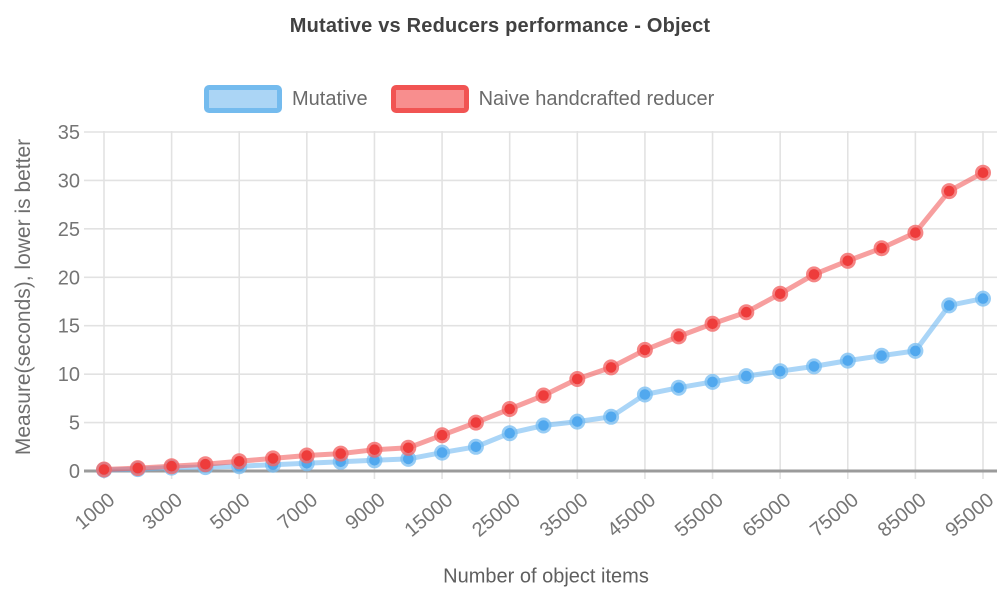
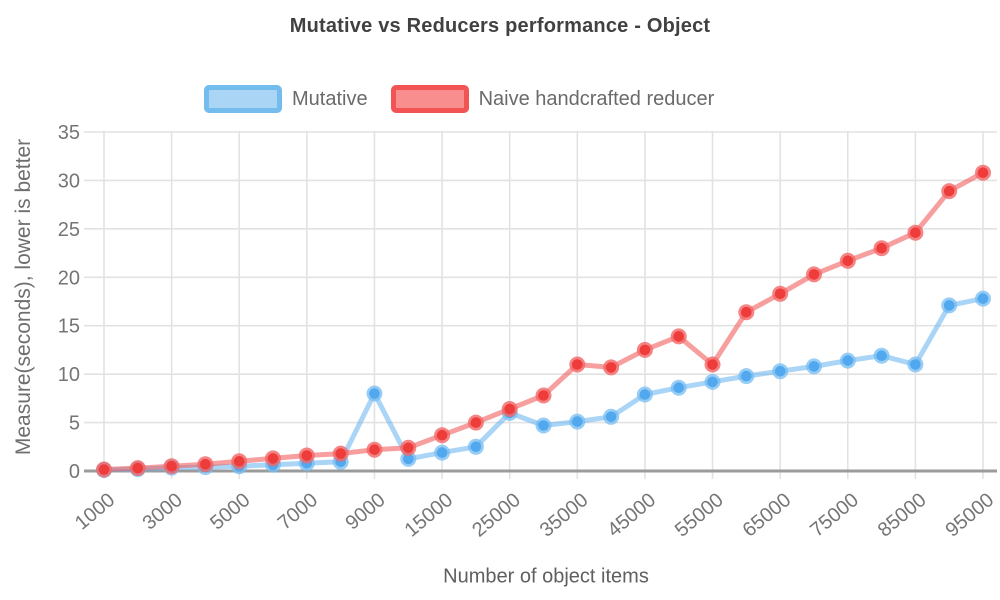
Mutative/9000: 1 -> 8
Mutative/25000: 4 -> 6
Naive handcrafted reducer/35000: 10 -> 11
Naive handcrafted reducer/55000: 15 -> 11
Mutative/85000: 12 -> 11
